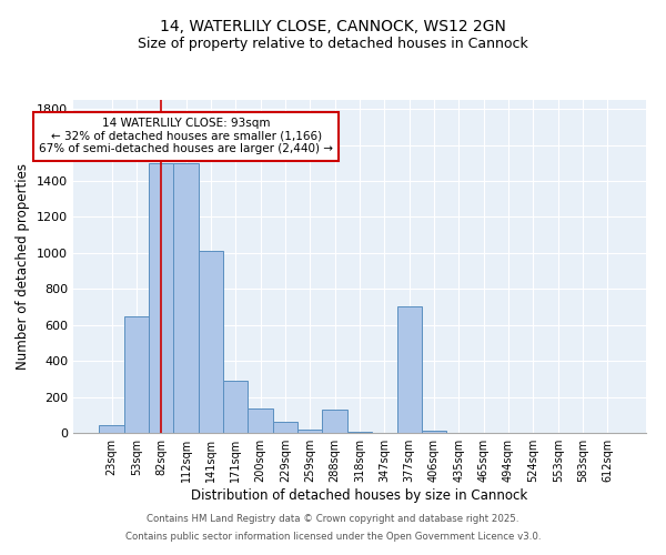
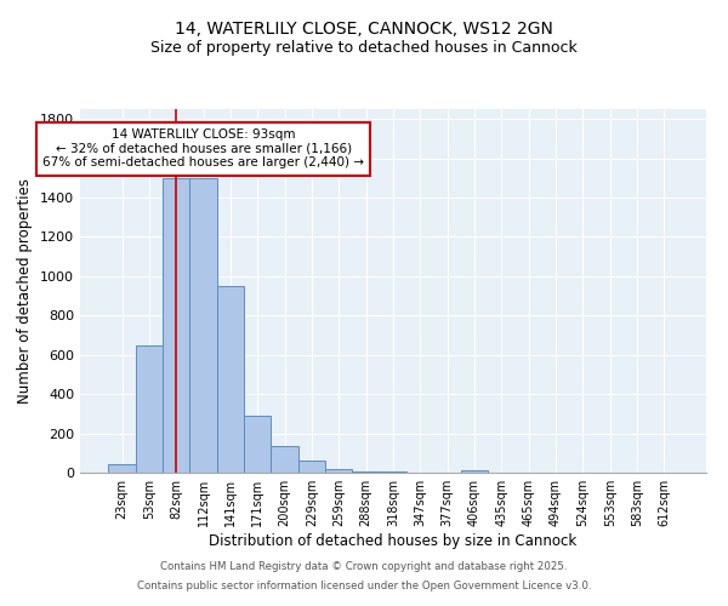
141sqm: 1010 -> 950
288sqm: 130 -> 10
377sqm: 700 -> 0
